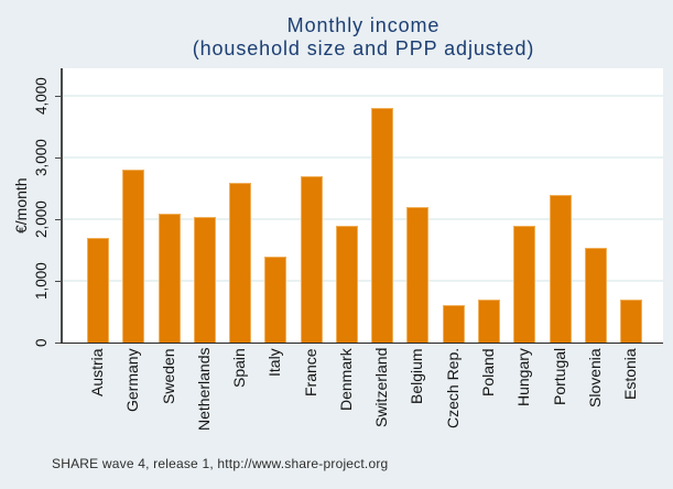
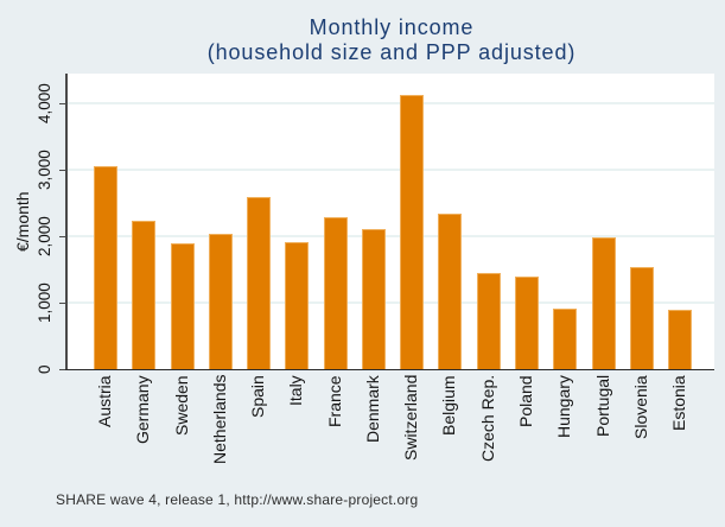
Austria: 1700 -> 3000
Germany: 2800 -> 2200
Sweden: 2100 -> 1900
Italy: 1400 -> 1900
France: 2700 -> 2300
Denmark: 1900 -> 2100
Switzerland: 3800 -> 4100
Belgium: 2200 -> 2300
Czech Rep.: 600 -> 1400
Poland: 700 -> 1400
Hungary: 1900 -> 900
Portugal: 2400 -> 2000
Estonia: 700 -> 900
